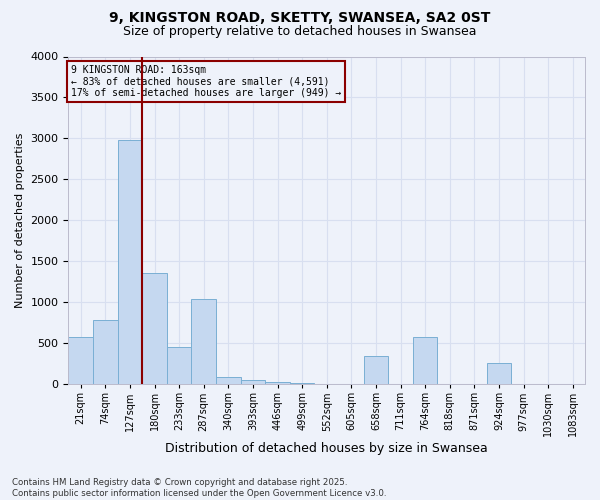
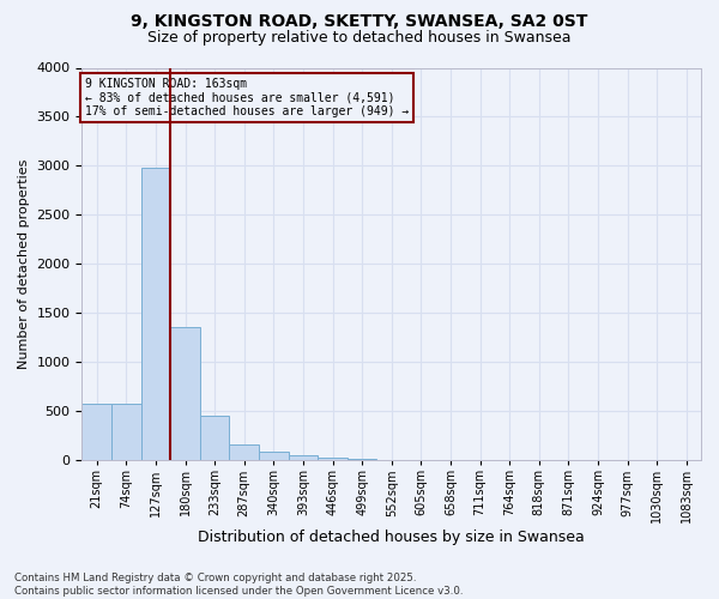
74sqm: 780 -> 580
287sqm: 1040 -> 160
658sqm: 340 -> 0
764sqm: 580 -> 0
924sqm: 260 -> 0
